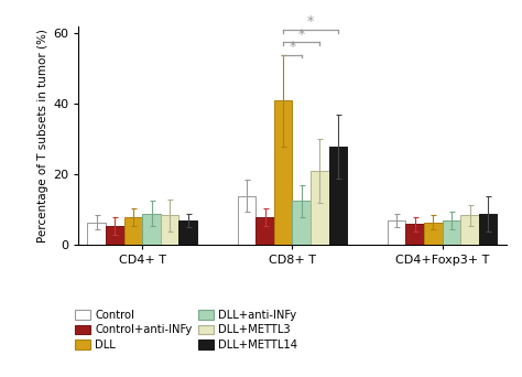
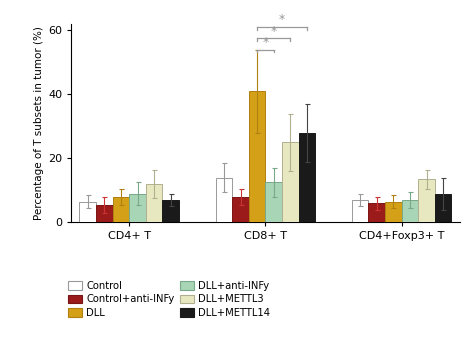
DLL+METTL3/CD4+ T: 8.5 -> 12.0
DLL+METTL3/CD8+ T: 21.0 -> 25.0
DLL+METTL3/CD4+Foxp3+ T: 8.5 -> 13.5
